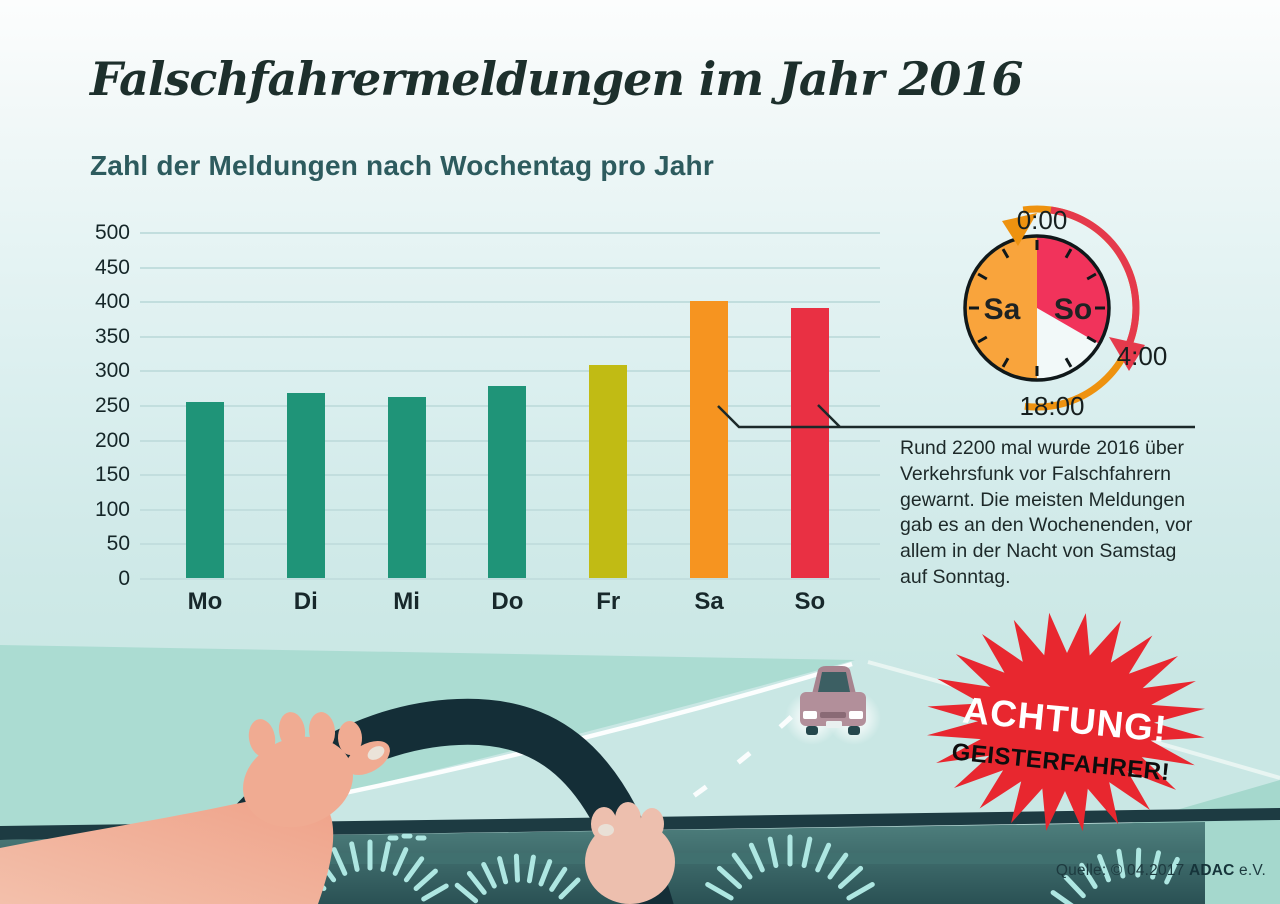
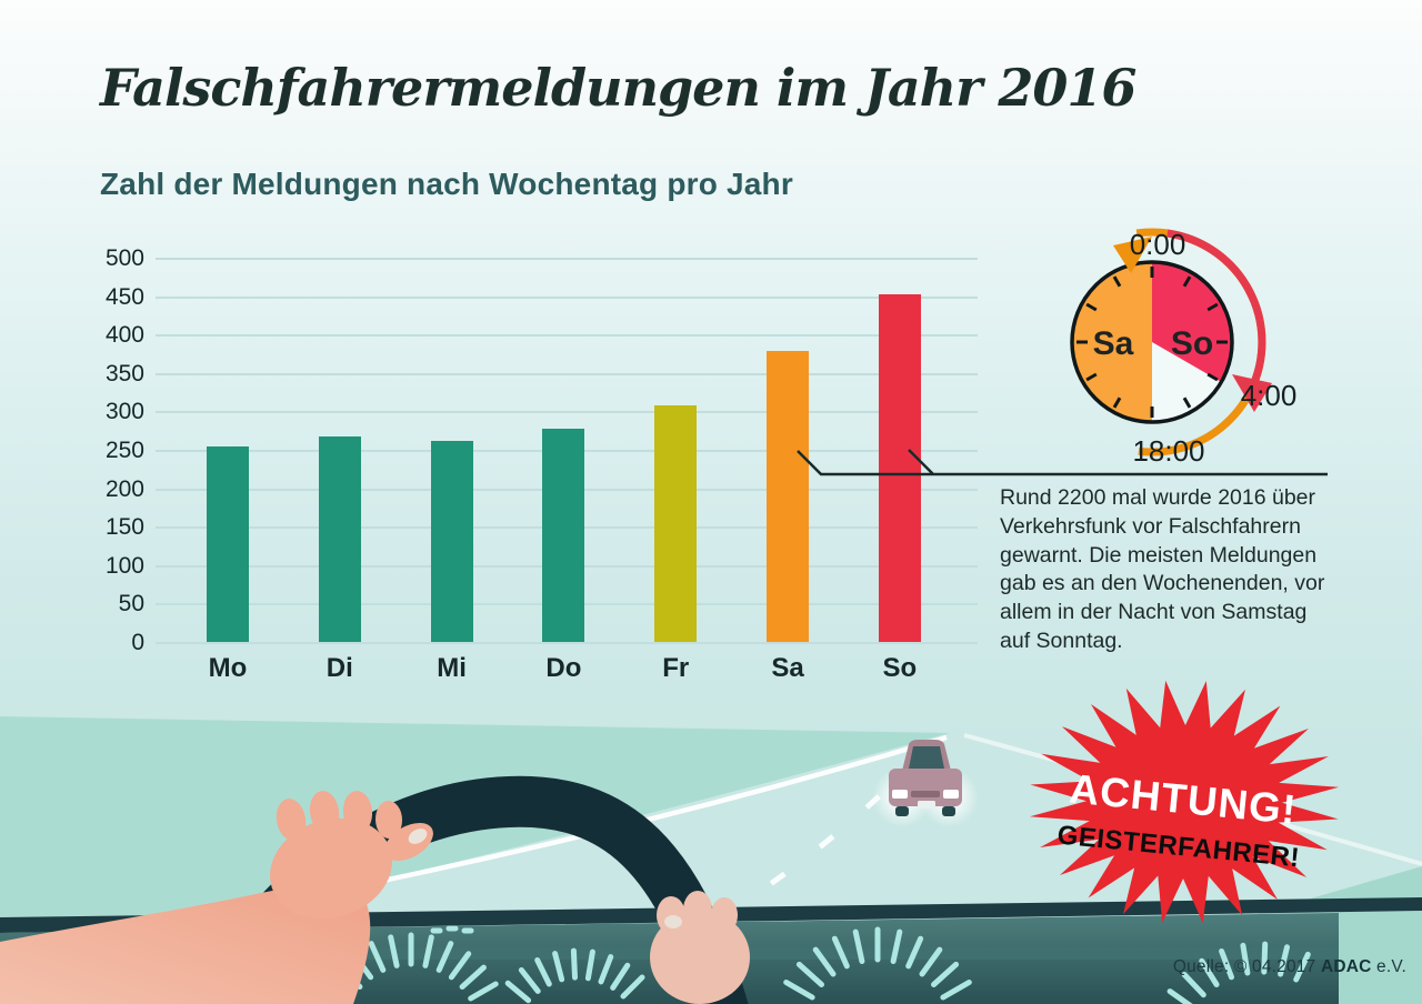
Sa: 400 -> 380
So: 390 -> 450
